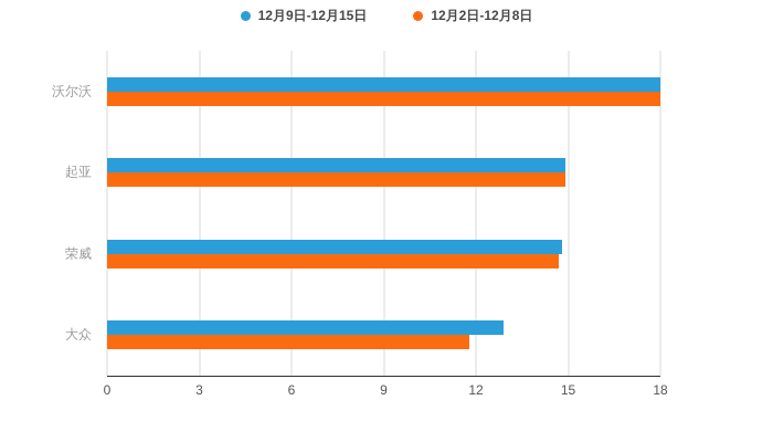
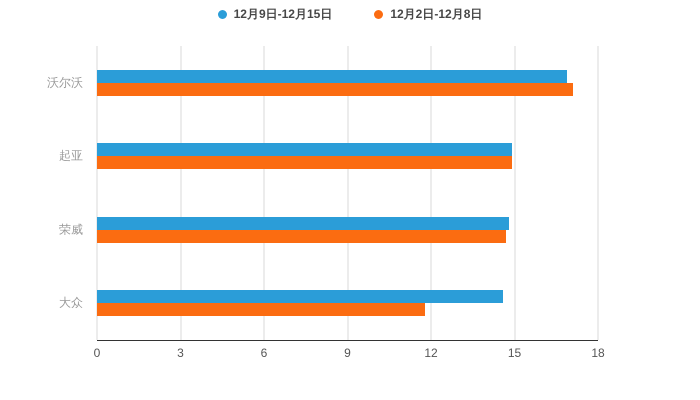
12月9日-12月15日/沃尔沃: 18.0 -> 16.9
12月2日-12月8日/沃尔沃: 18.0 -> 17.1
12月9日-12月15日/大众: 12.9 -> 14.6
